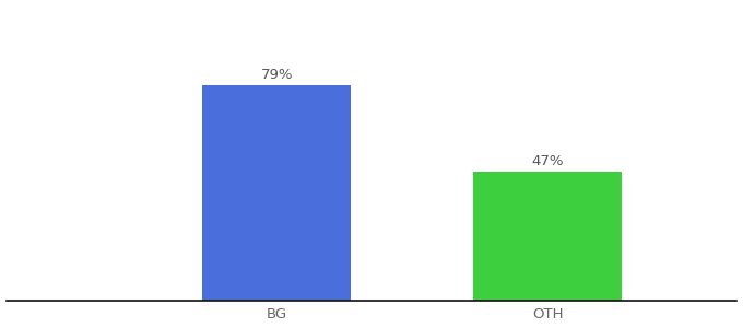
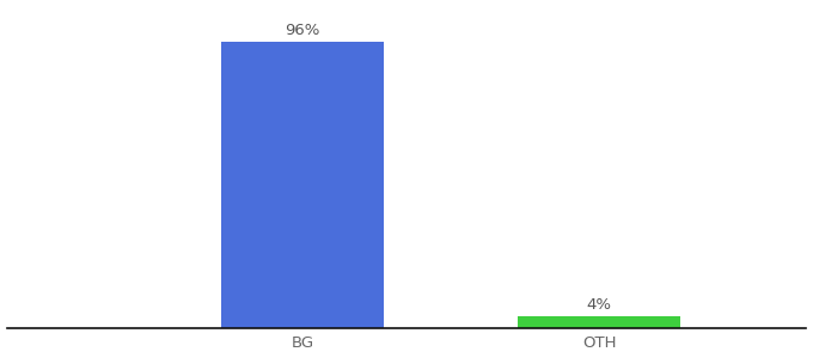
BG: 79% -> 96%
OTH: 47% -> 4%
